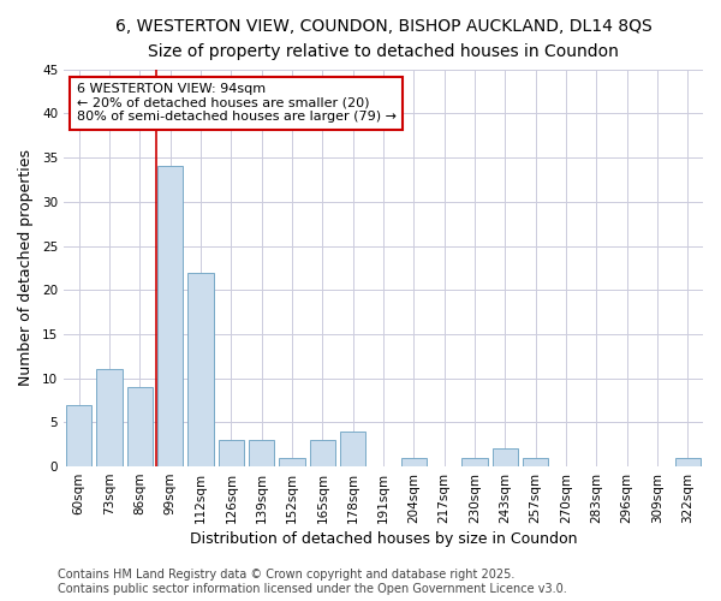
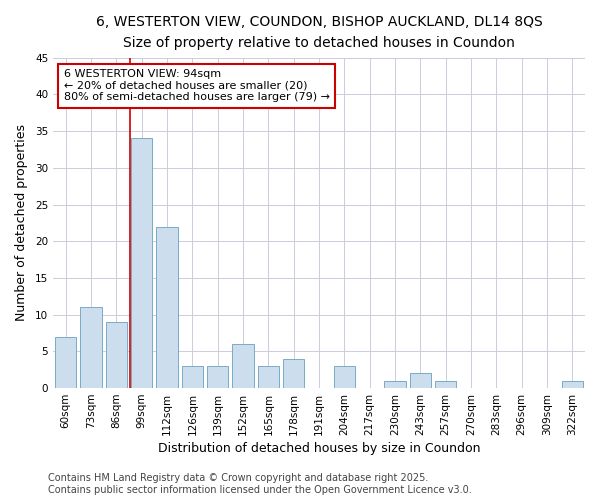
152sqm: 1 -> 6
204sqm: 1 -> 3
